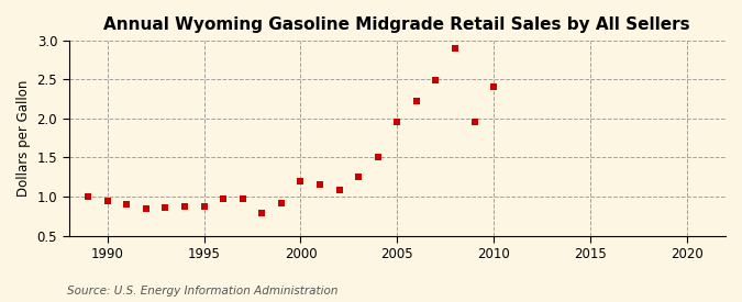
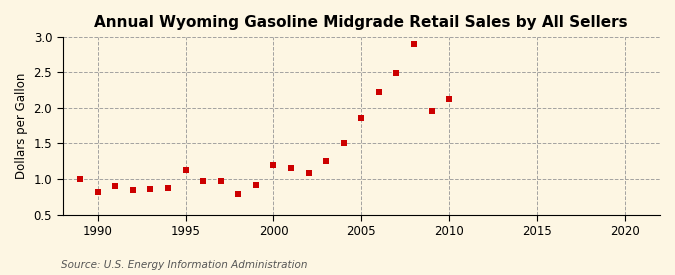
1990: 0.94 -> 0.82
1995: 0.88 -> 1.12
2005: 1.96 -> 1.86
2010: 2.40 -> 2.12
